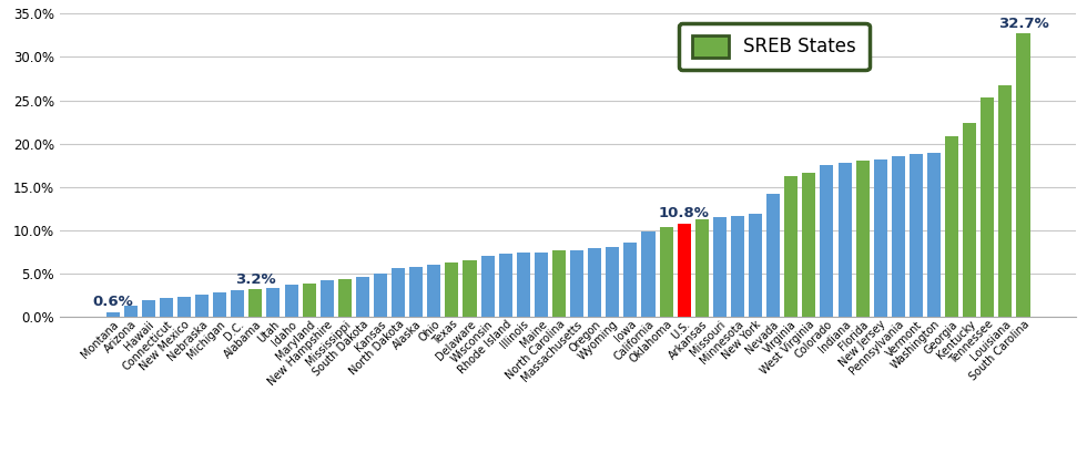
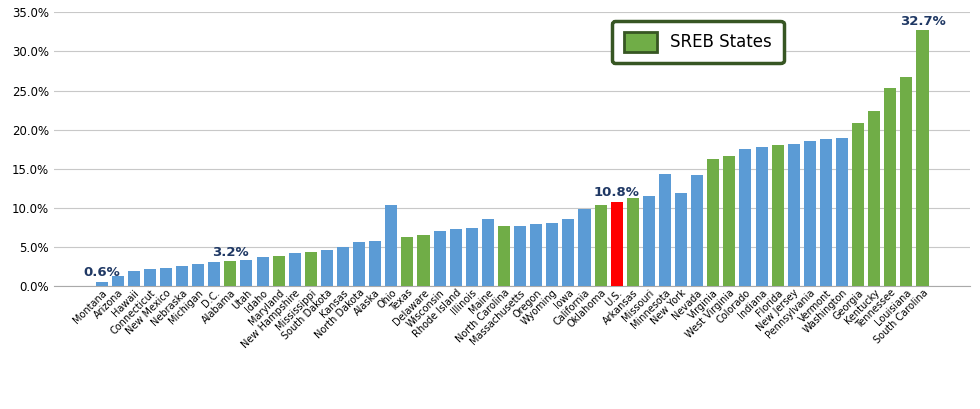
Ohio: 6.0% -> 10.4%
Maine: 7.5% -> 8.6%
Minnesota: 11.7% -> 14.4%
